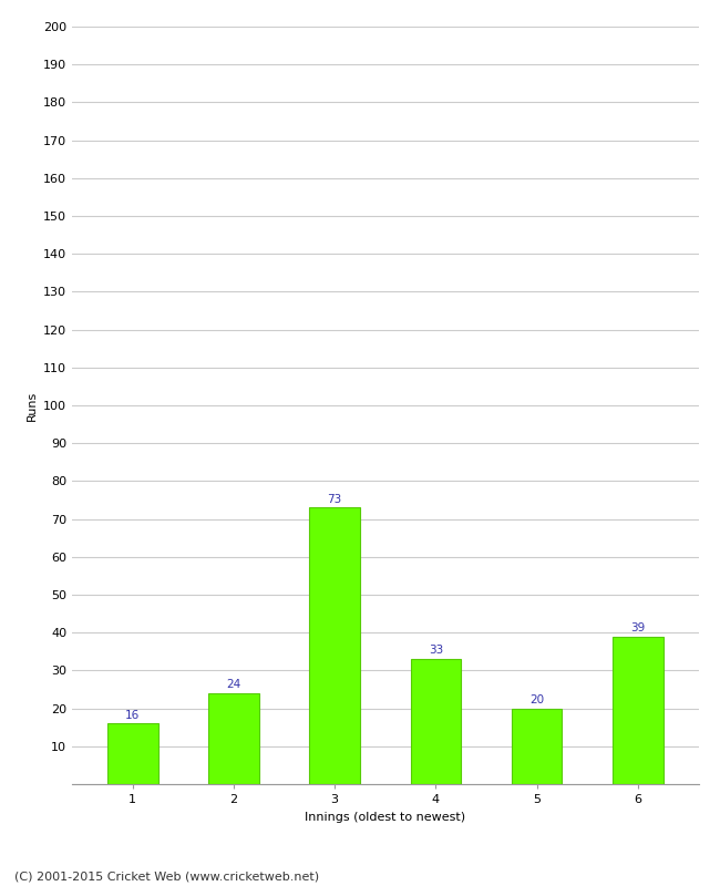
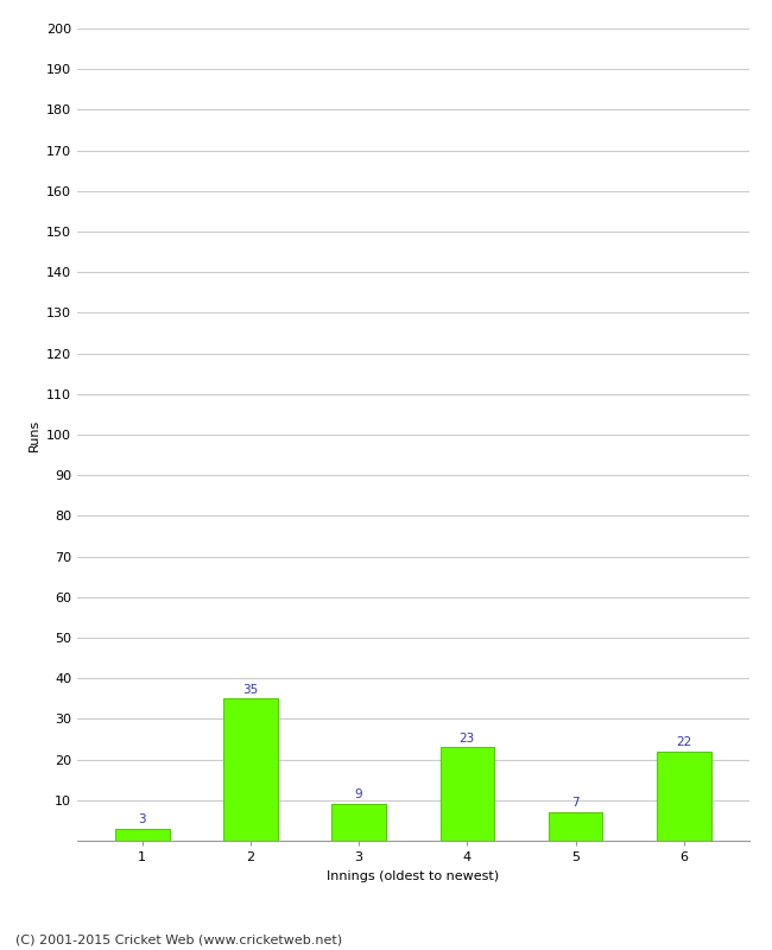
1: 16 -> 3
2: 24 -> 35
3: 73 -> 9
4: 33 -> 23
5: 20 -> 7
6: 39 -> 22
